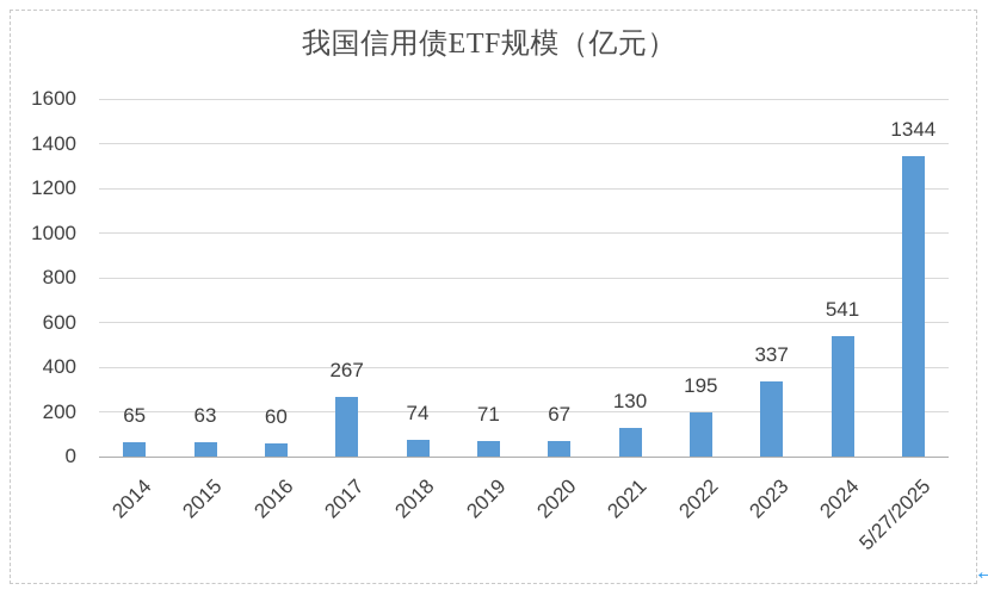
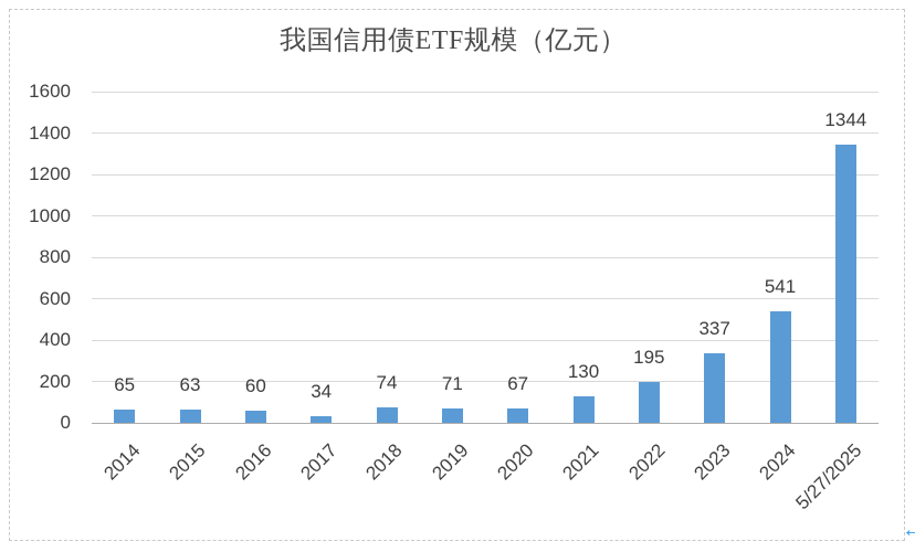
2017: 267 -> 34
